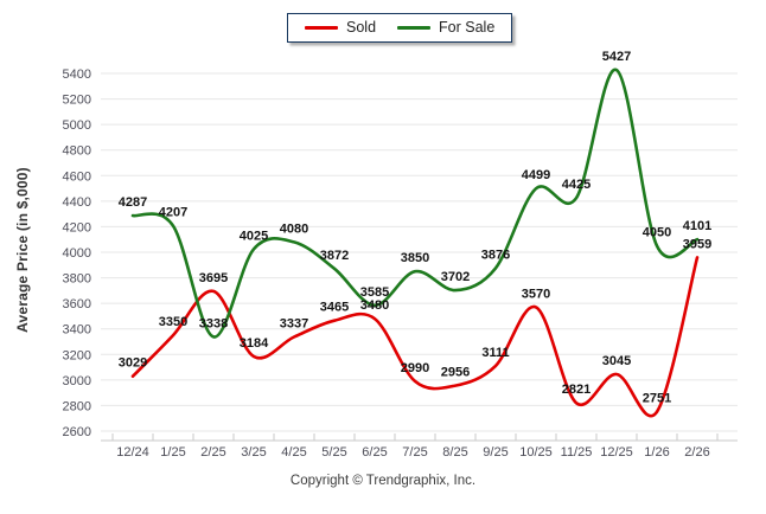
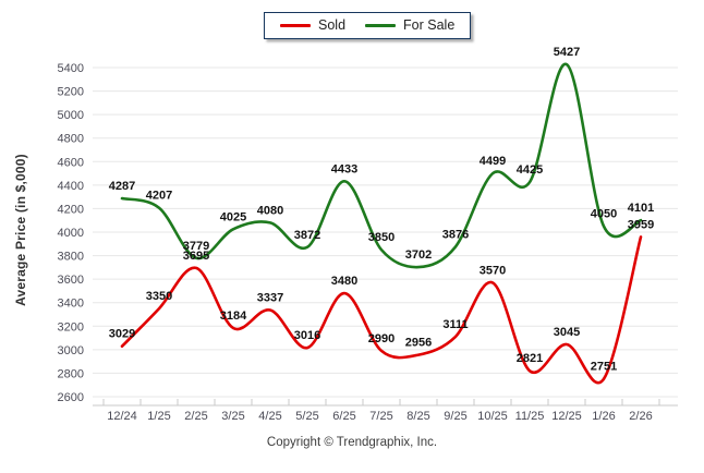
For Sale/2/25: 3338 -> 3779
Sold/5/25: 3465 -> 3016
For Sale/6/25: 3585 -> 4433
